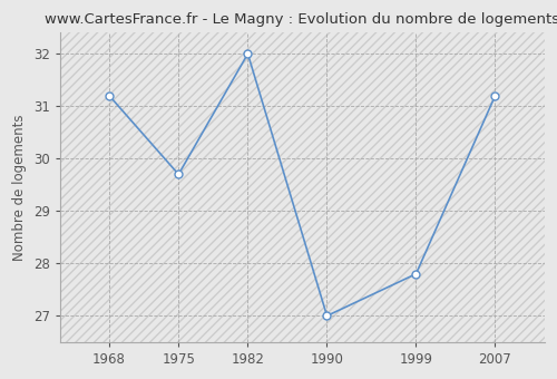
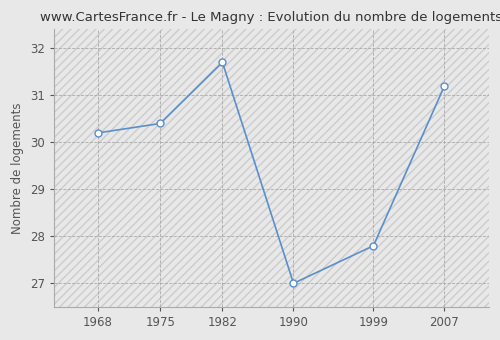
1968: 31.2 -> 30.2
1975: 29.7 -> 30.4
1982: 32.0 -> 31.7
